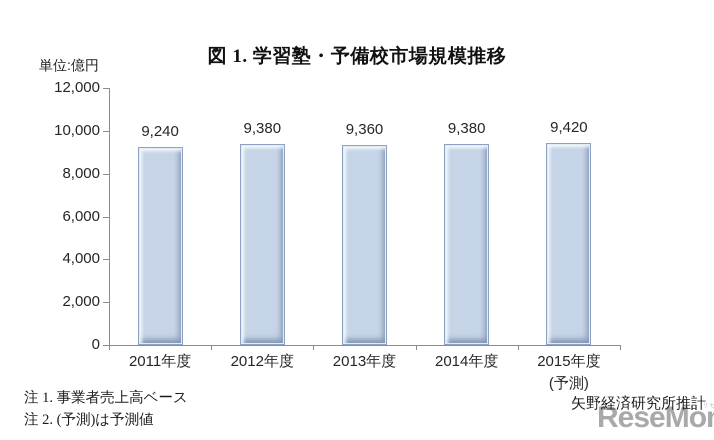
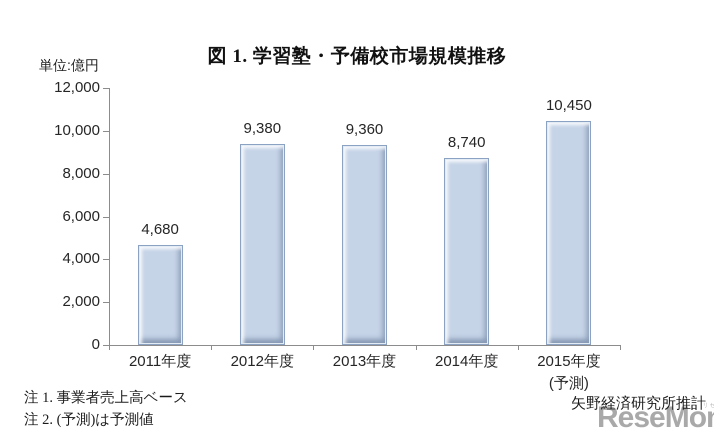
2011年度: 9,240 -> 4,680
2014年度: 9,380 -> 8,740
2015年度: 9,420 -> 10,450
